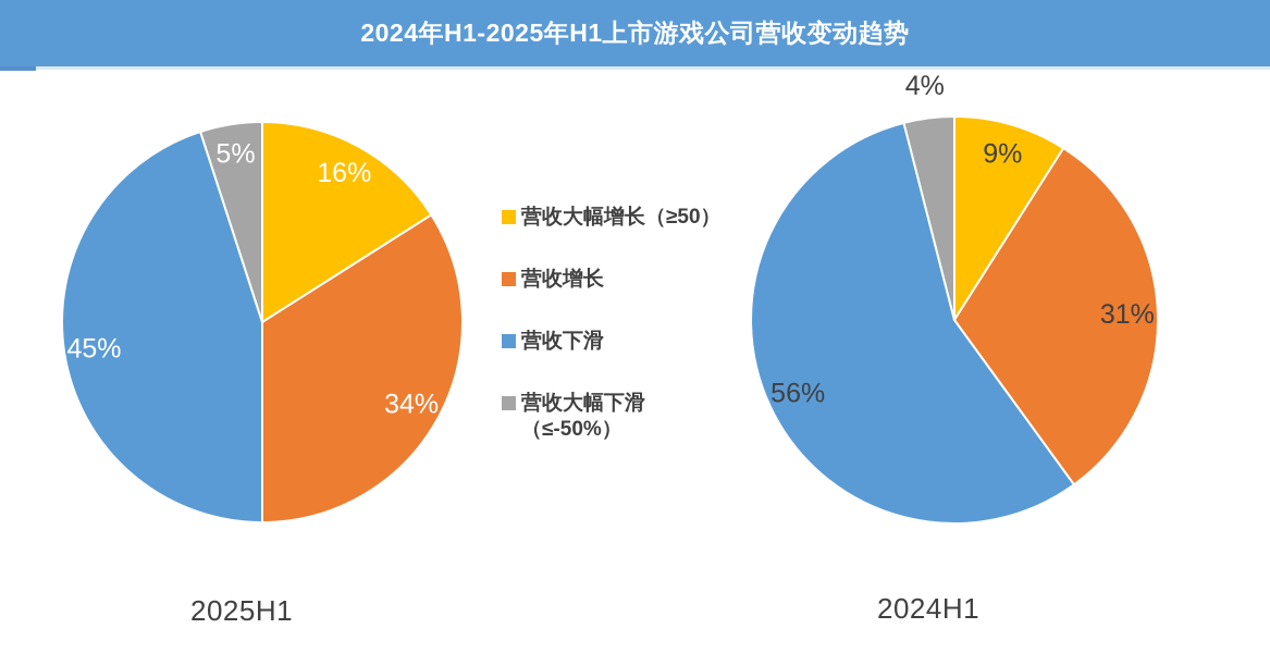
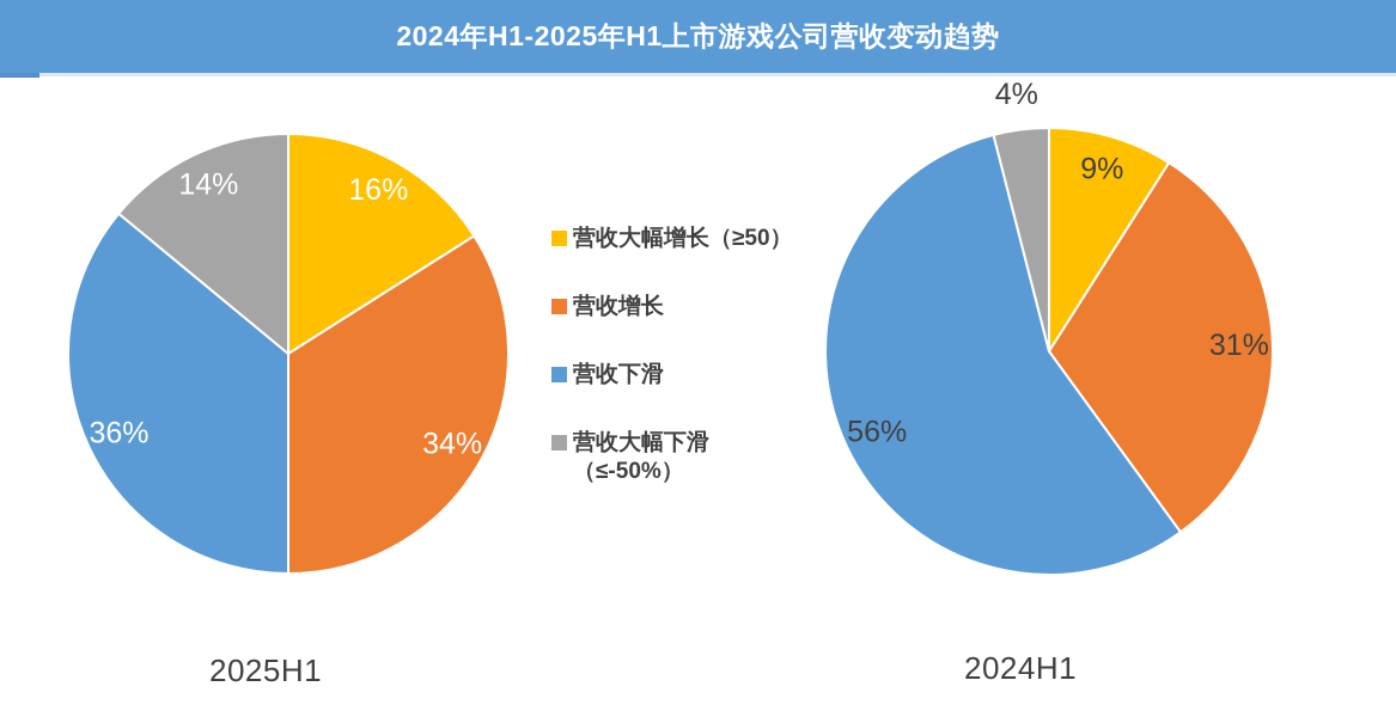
2025H1/营收下滑: 45% -> 36%
2025H1/营收大幅下滑（≤-50%）: 5% -> 14%
